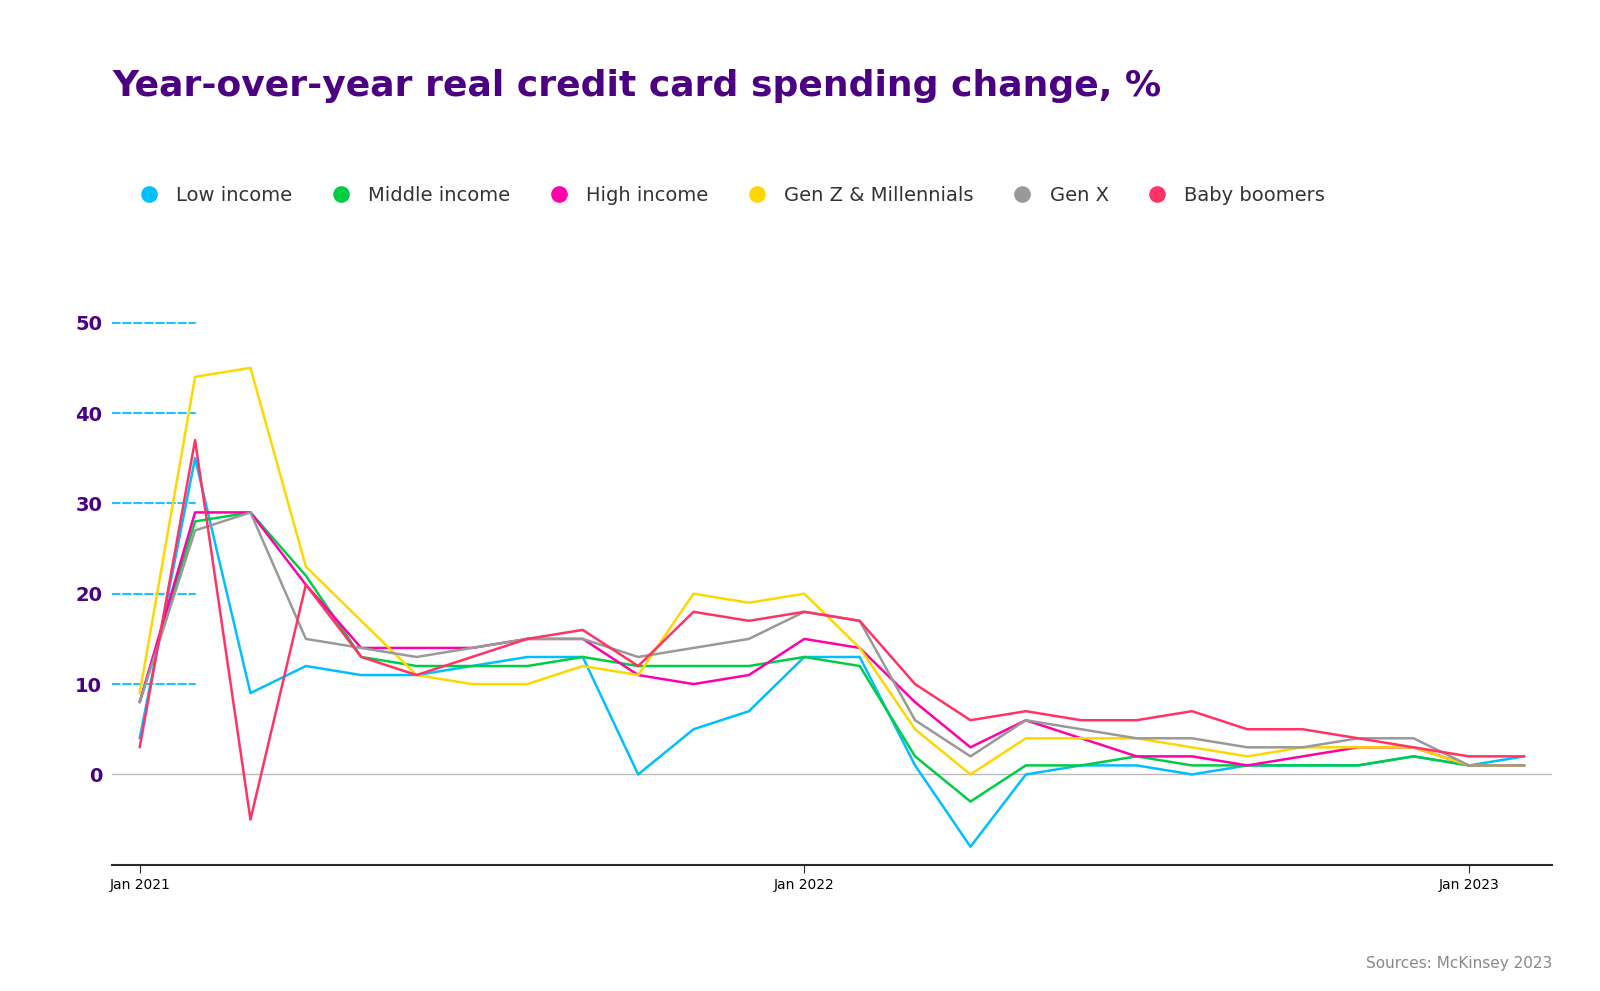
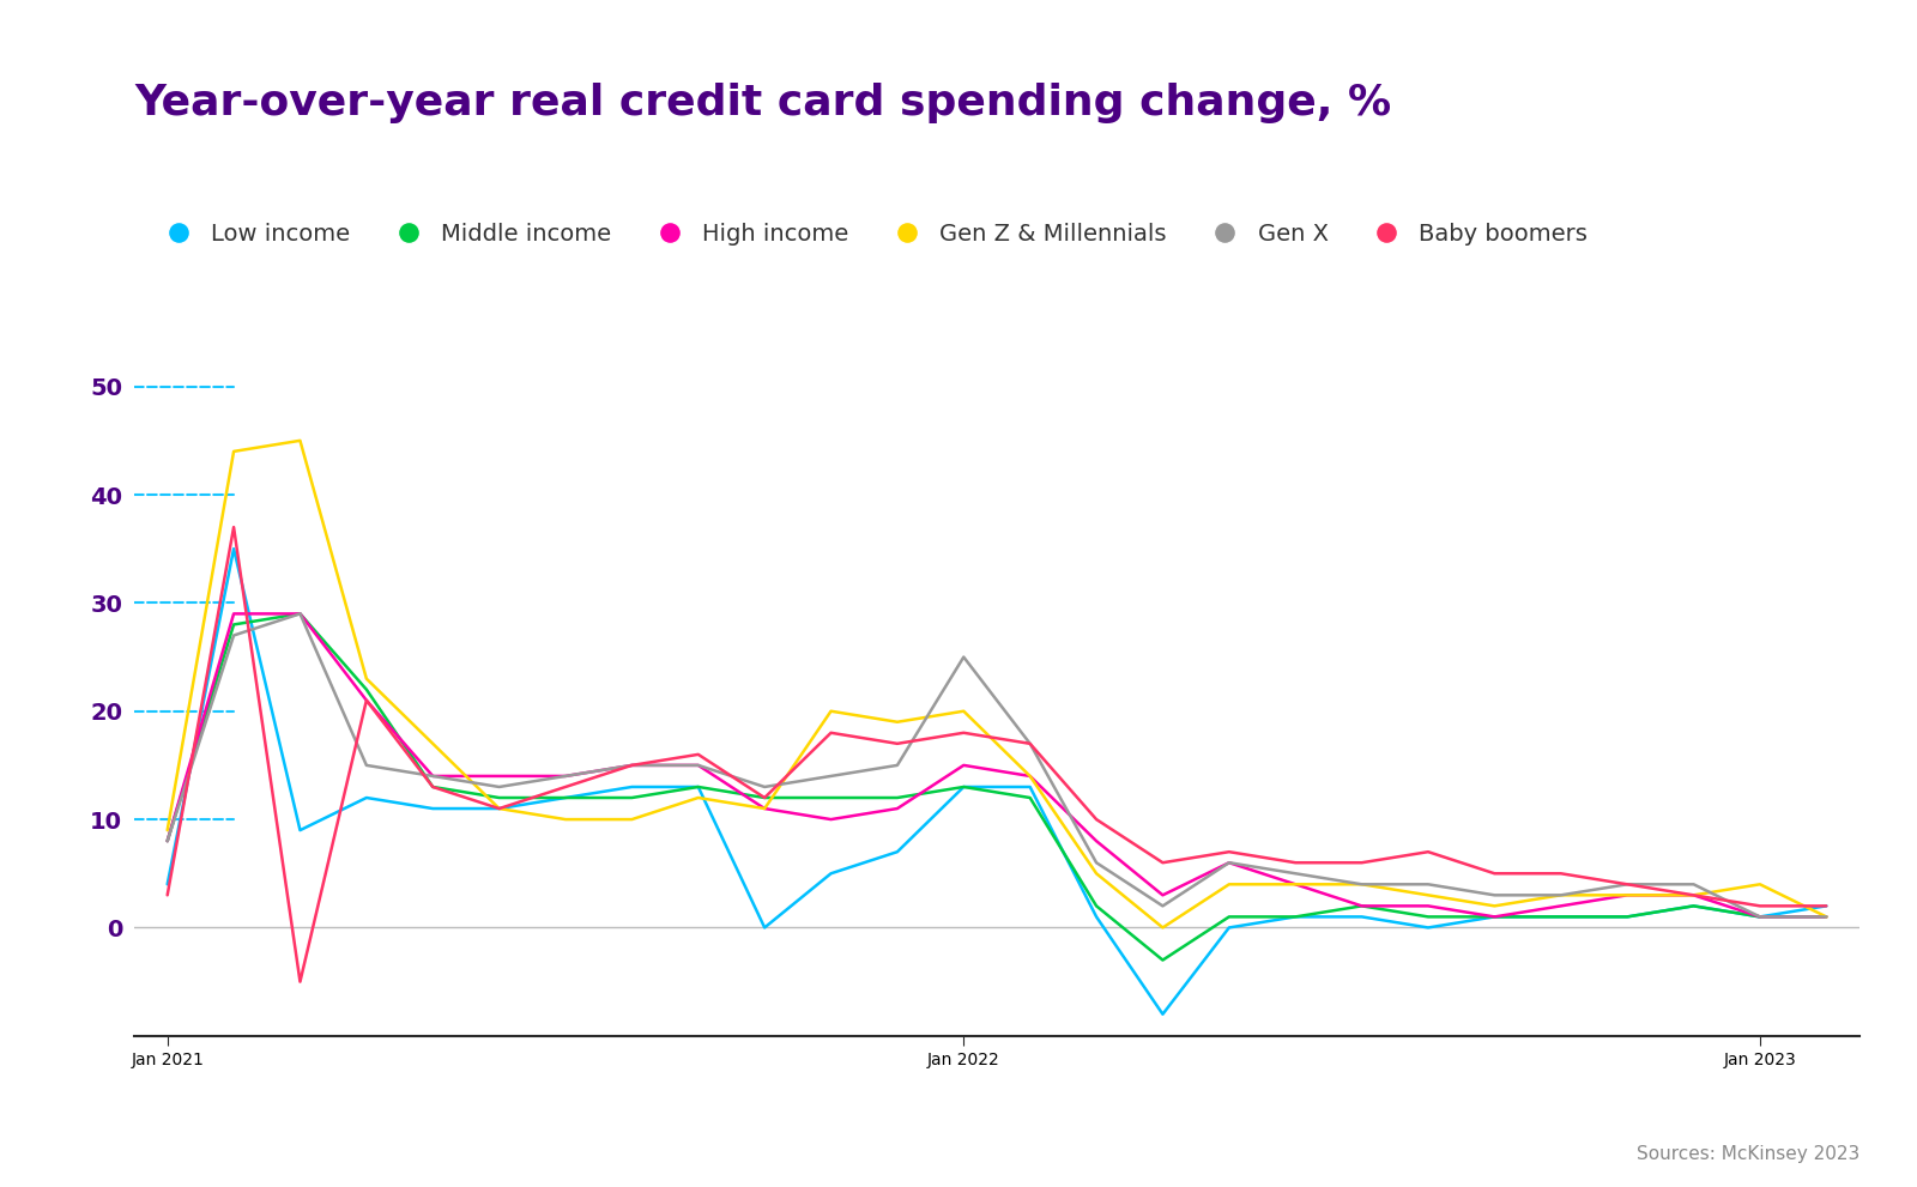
Gen X/Jan 2022: 18 -> 25
Gen Z & Millennials/Jan 2023: 1 -> 4
